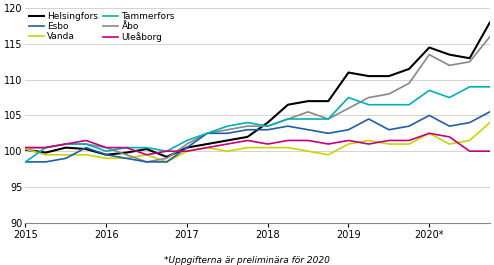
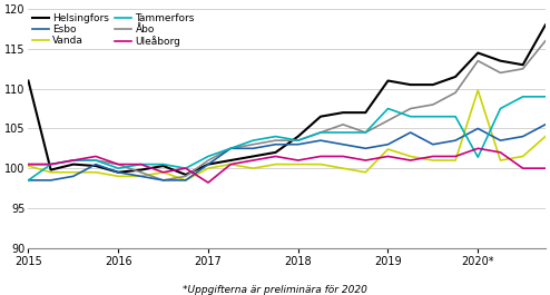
Helsingfors/2015: 100.2 -> 111.0
Uleåborg/2017: 100.0 -> 98.2
Vanda/2019: 101.0 -> 102.4
Vanda/2020*: 102.5 -> 109.8
Tammerfors/2020*: 108.5 -> 101.4
